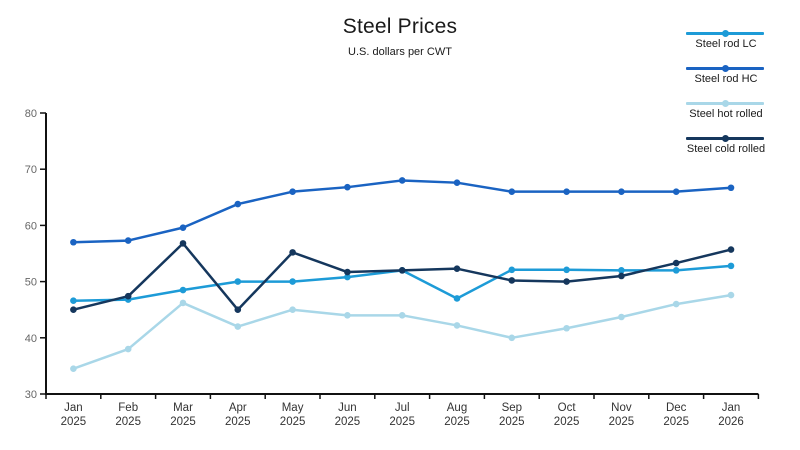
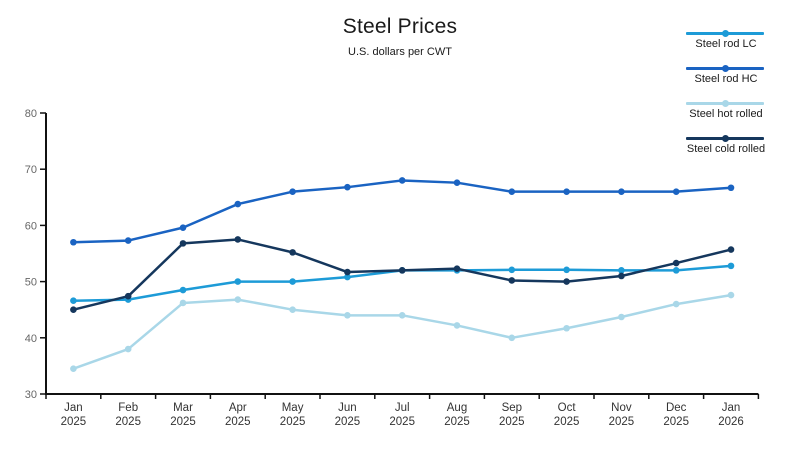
Steel hot rolled/Apr 2025: 42 -> 47
Steel cold rolled/Apr 2025: 45 -> 58
Steel rod LC/Aug 2025: 47 -> 52
